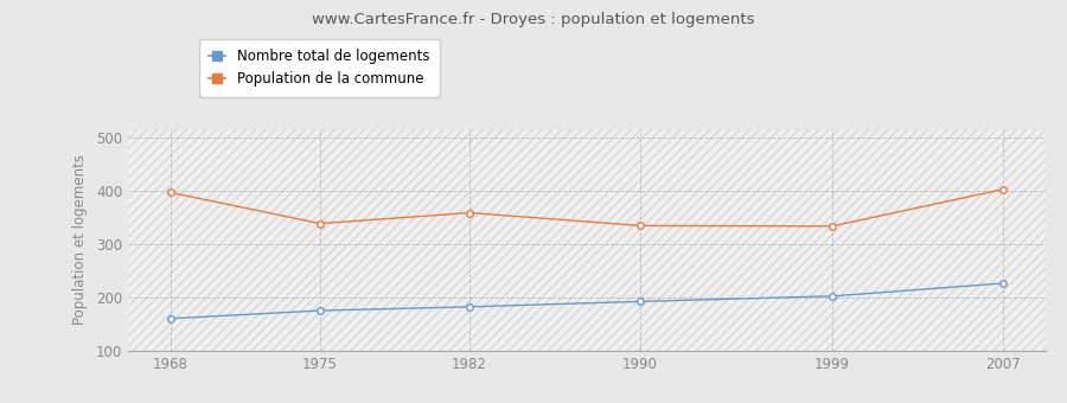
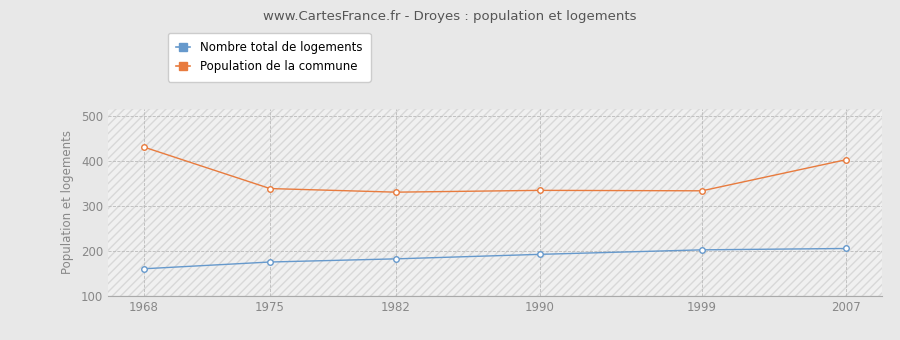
Population de la commune/1968: 396 -> 430
Population de la commune/1982: 358 -> 330
Nombre total de logements/2007: 226 -> 205
